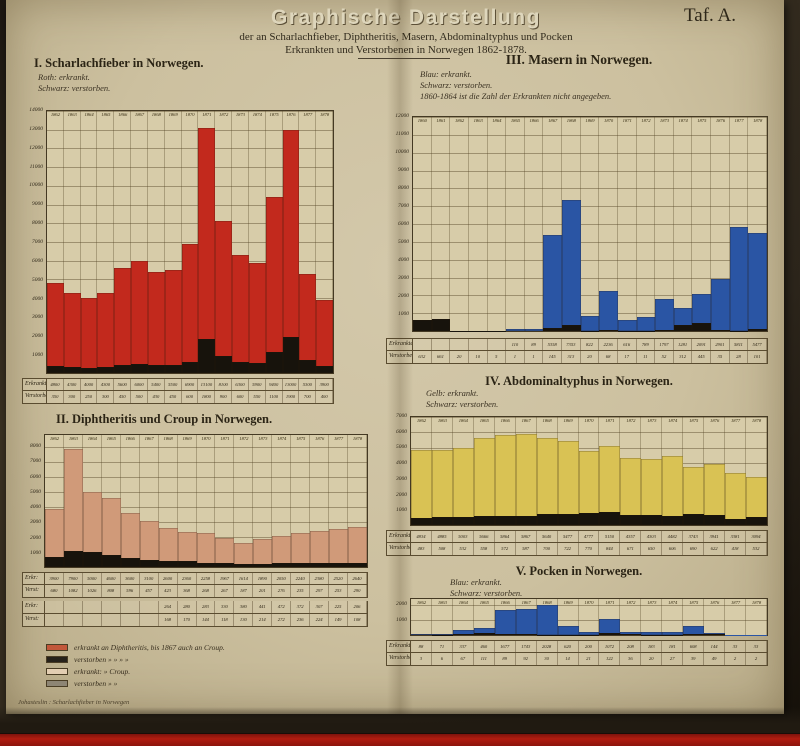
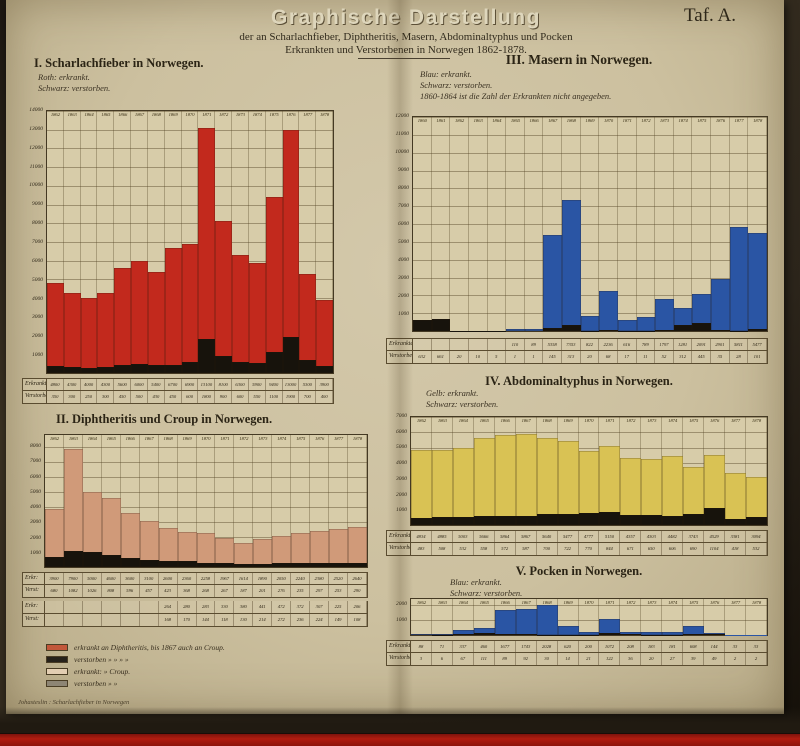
I. Scharlachfieber in Norwegen./Erkrankte/1869: 5500 -> 6700
IV. Abdominaltyphus in Norwegen./Erkrankte/1876: 3941 -> 4529
IV. Abdominaltyphus in Norwegen./Verstorbene/1876: 622 -> 1104
